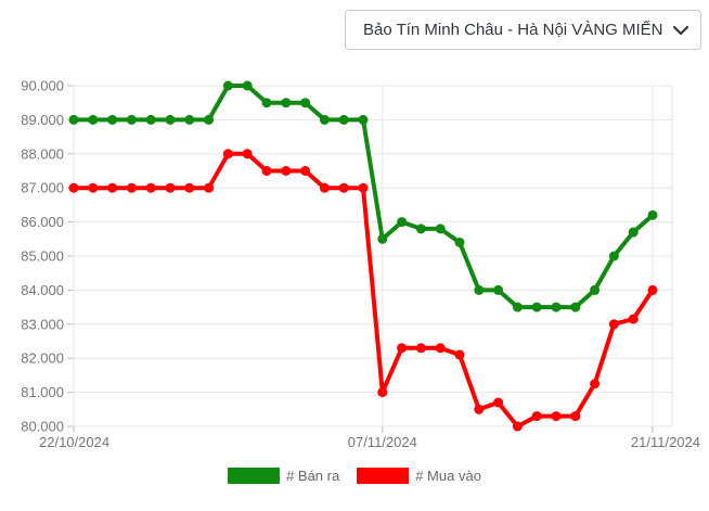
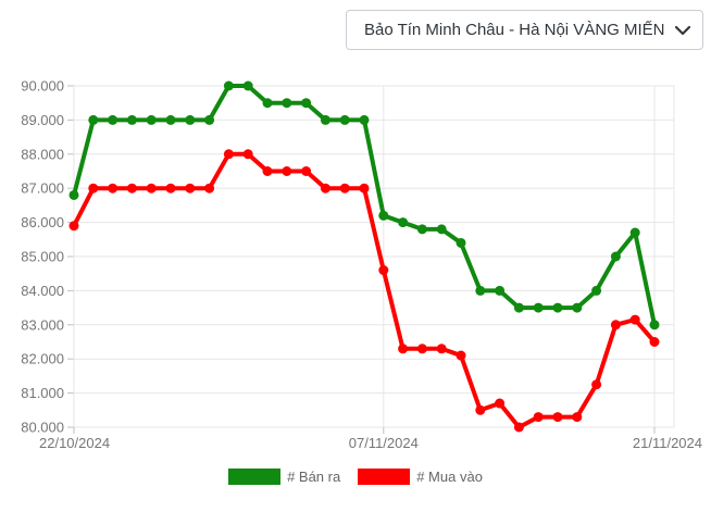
# Bán ra/22/10/2024: 89000 -> 86800
# Mua vào/22/10/2024: 87000 -> 85900
# Bán ra/07/11/2024: 85500 -> 86200
# Mua vào/07/11/2024: 81000 -> 84600
# Bán ra/21/11/2024: 86200 -> 83000
# Mua vào/21/11/2024: 84000 -> 82500
